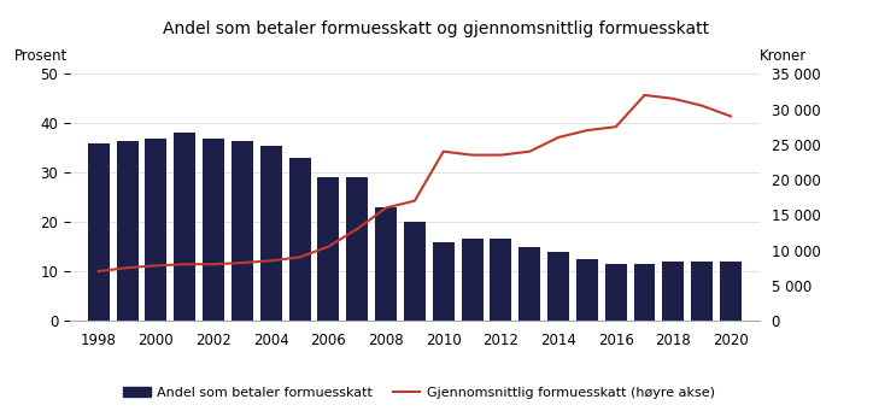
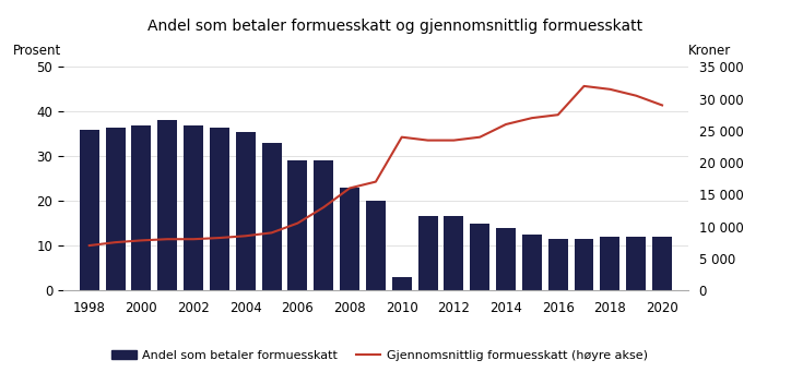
Andel som betaler formuesskatt/2010: 16.0 -> 3.0
